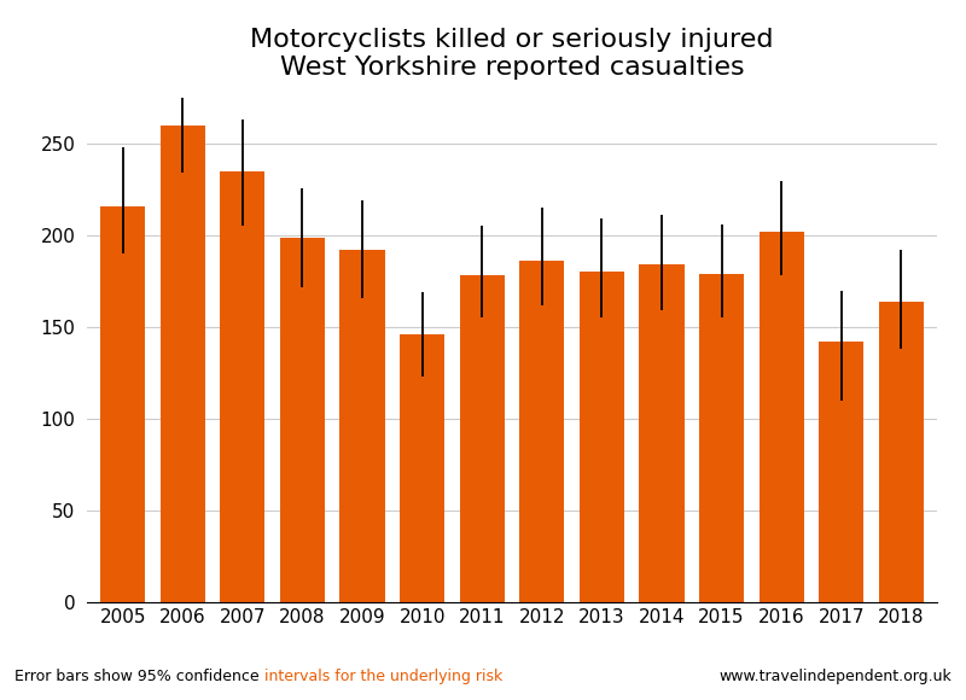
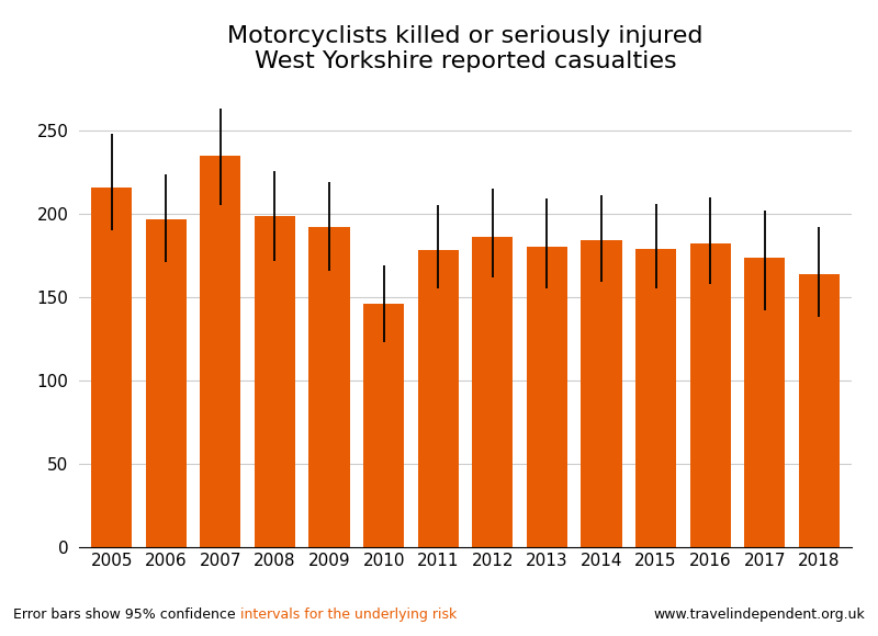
2006: 260 -> 197
2016: 202 -> 182
2017: 142 -> 174
